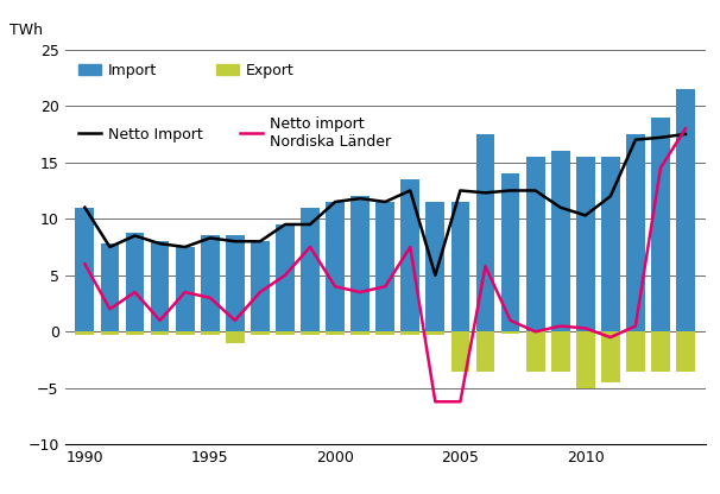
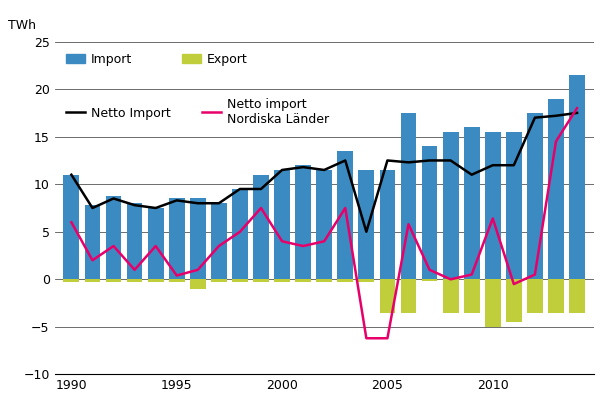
Netto import Nordiska Länder/1995: 3.0 -> 0.4
Netto Import/2010: 10.3 -> 12.0
Netto import Nordiska Länder/2010: 0.3 -> 6.4
